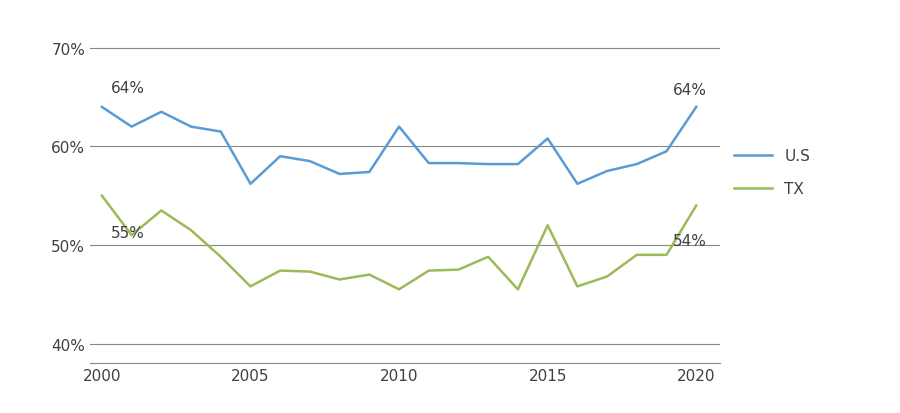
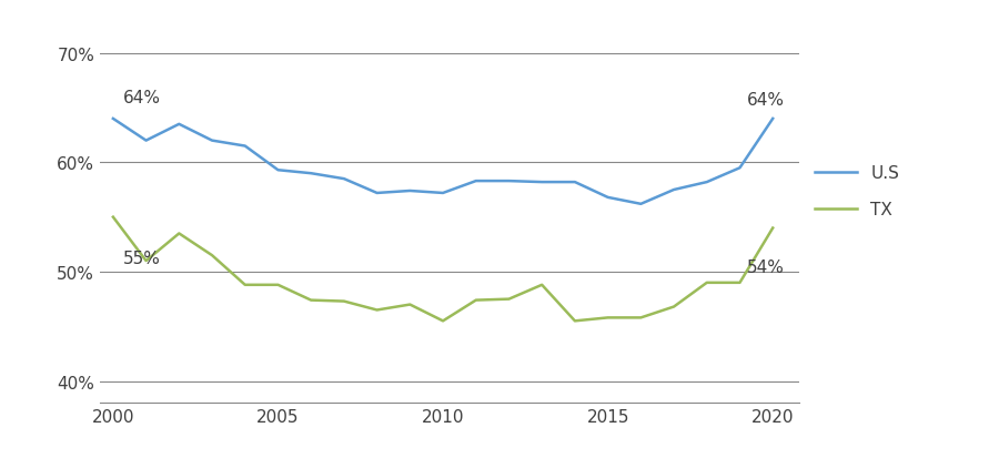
U.S/2005: 56.2% -> 59.3%
TX/2005: 45.8% -> 48.8%
U.S/2010: 62.0% -> 57.2%
U.S/2015: 60.8% -> 56.8%
TX/2015: 52.0% -> 45.8%
